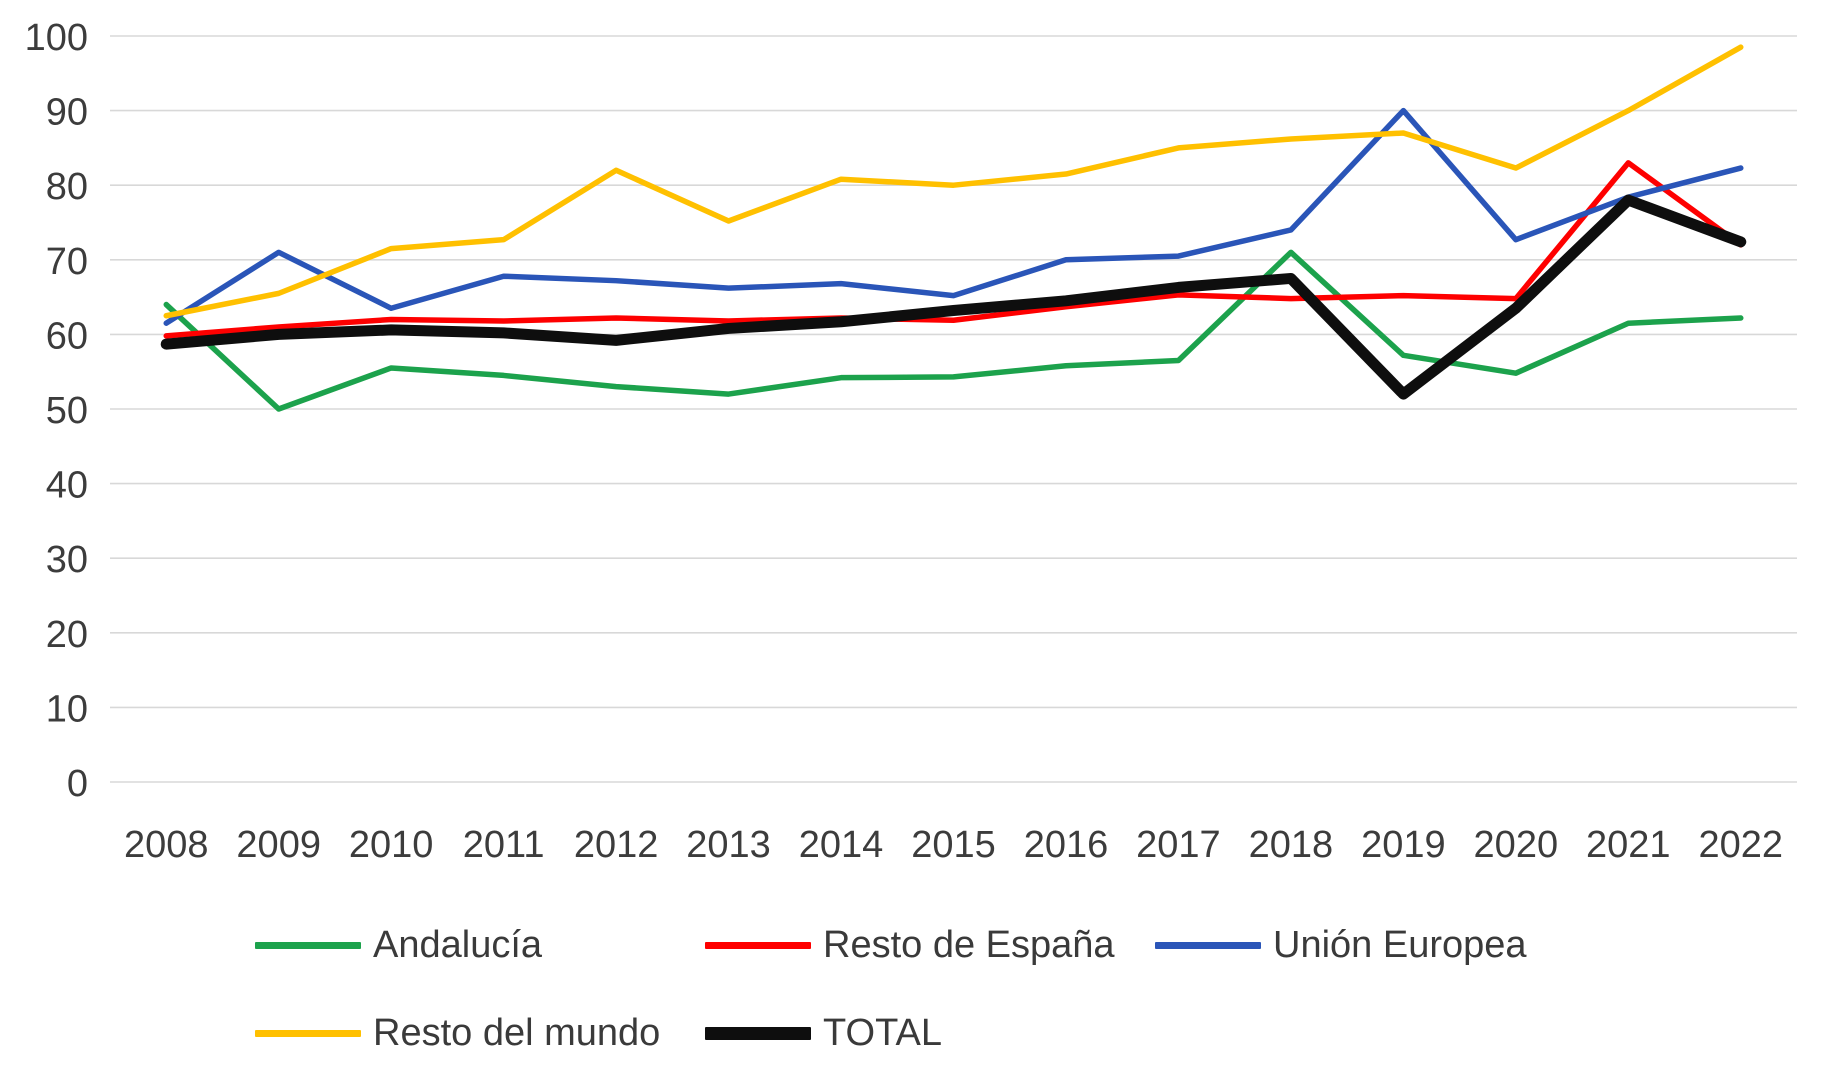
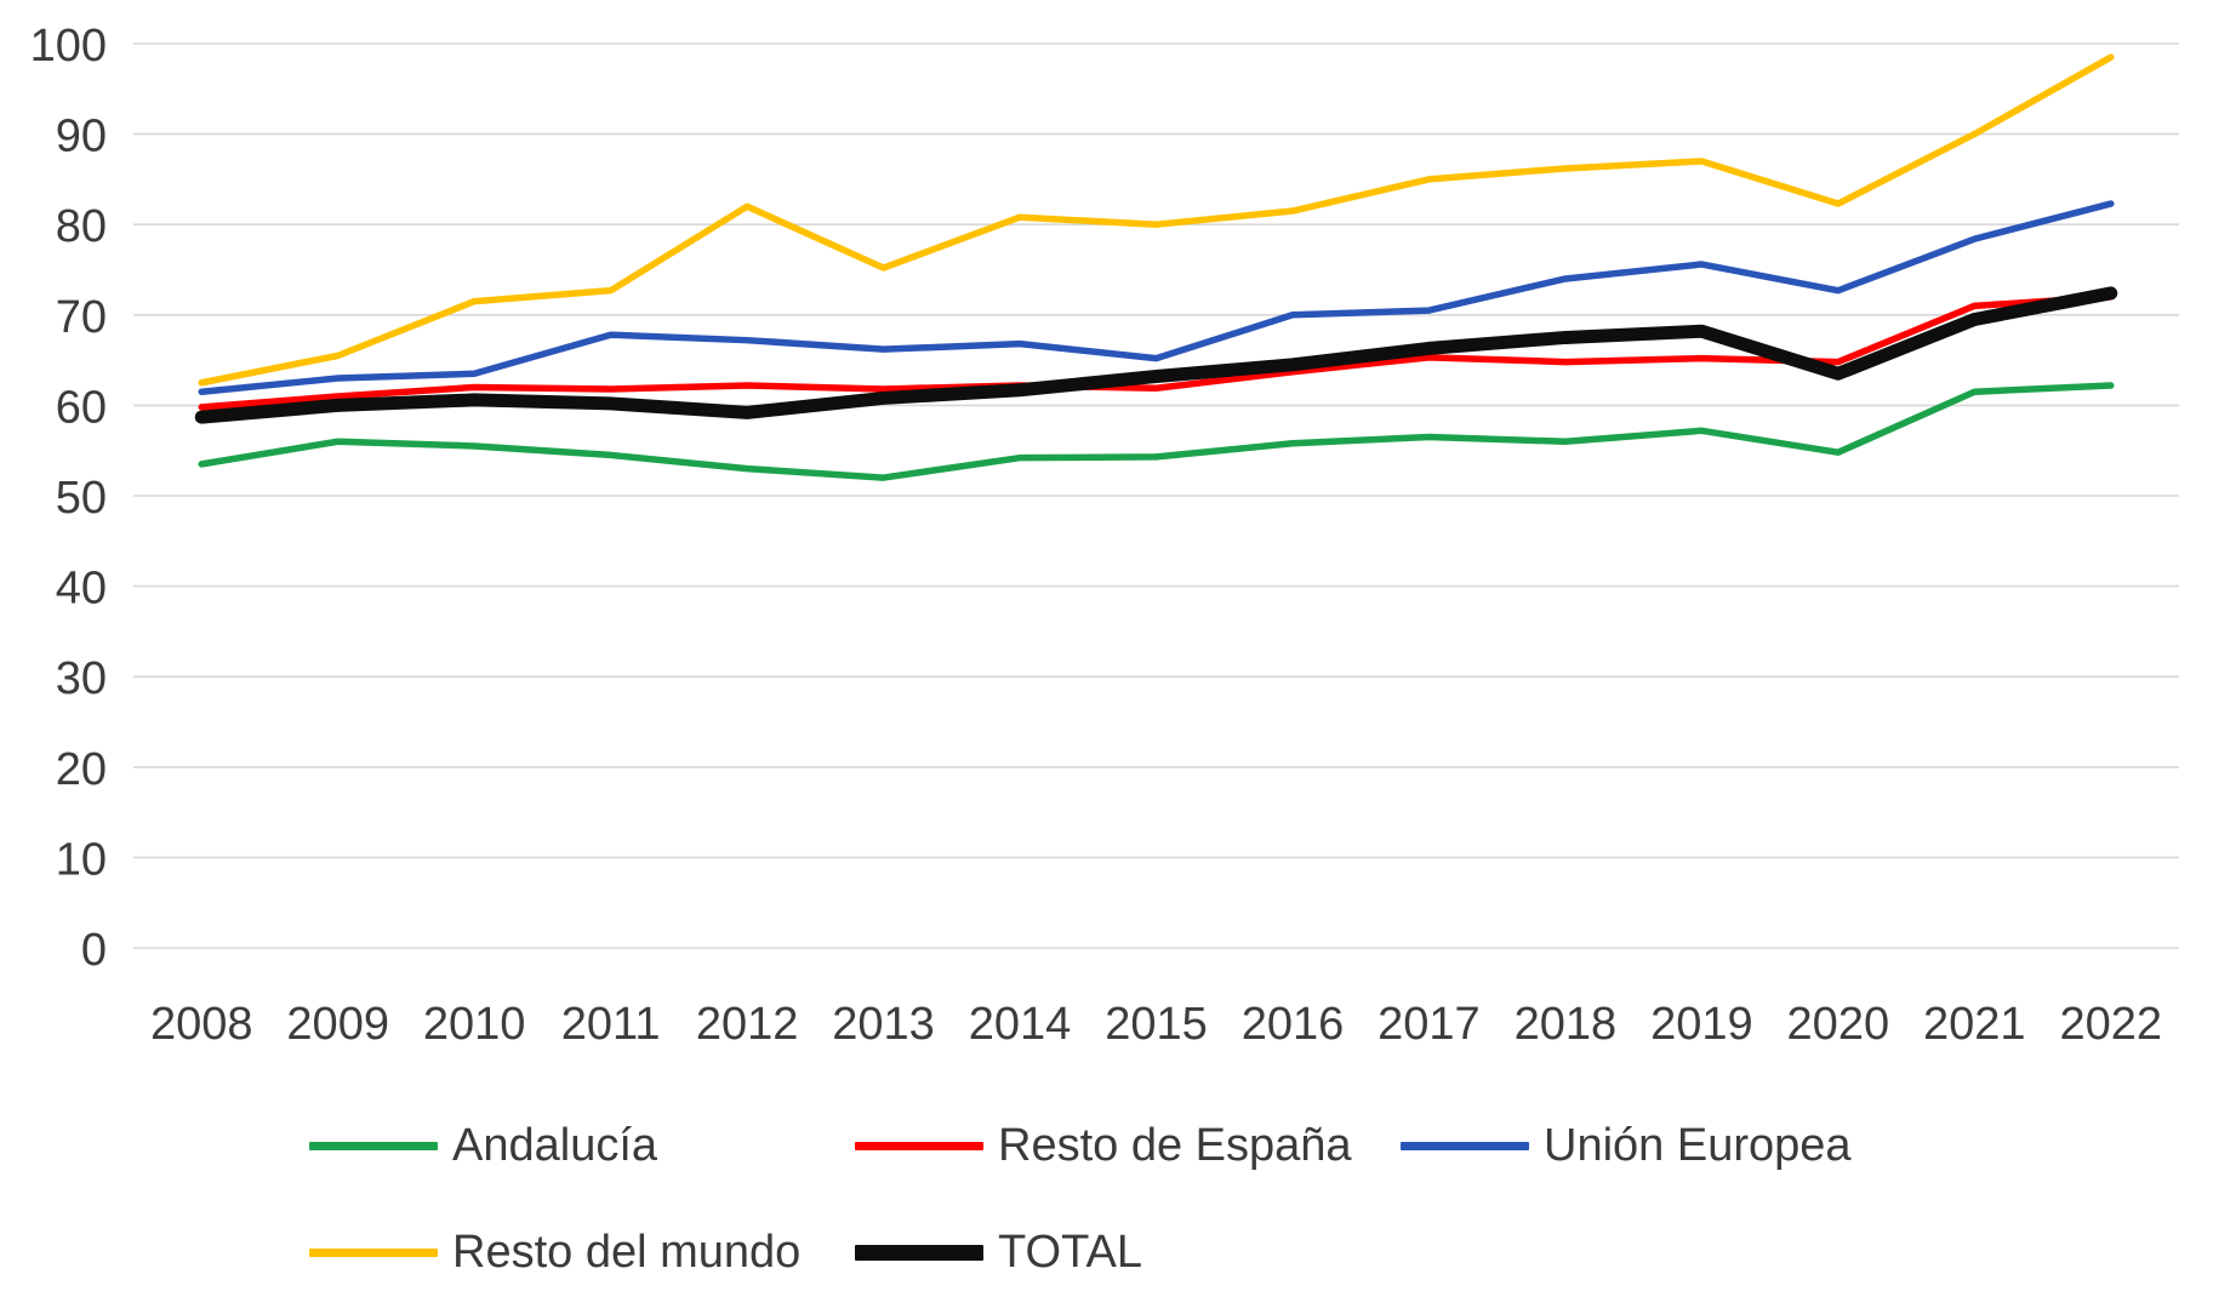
Andalucía/2008: 64 -> 54
Andalucía/2009: 50 -> 56
Unión Europea/2009: 71 -> 63
Andalucía/2018: 71 -> 56
Unión Europea/2019: 90 -> 76
TOTAL/2019: 52 -> 68
Resto de España/2021: 83 -> 71
TOTAL/2021: 78 -> 70
